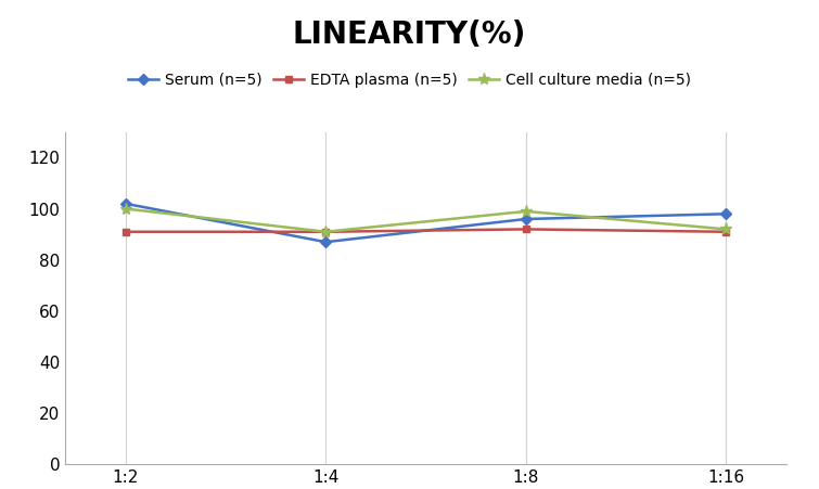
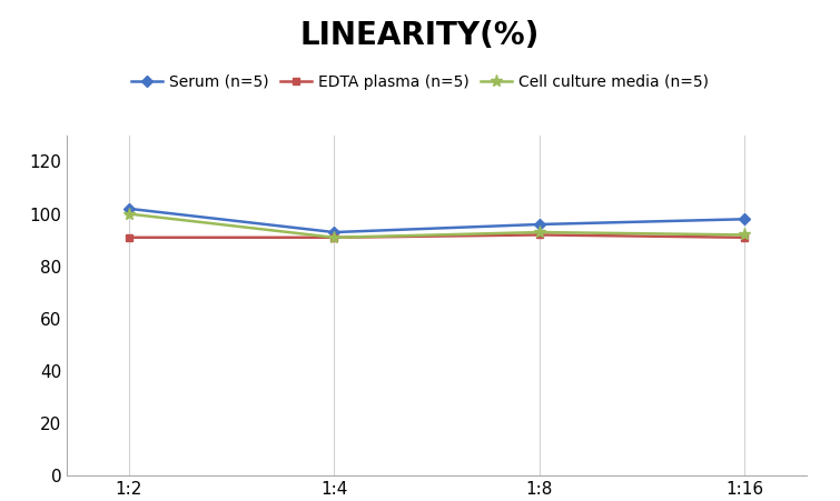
Serum (n=5)/1:4: 87 -> 93
Cell culture media (n=5)/1:8: 99 -> 93
